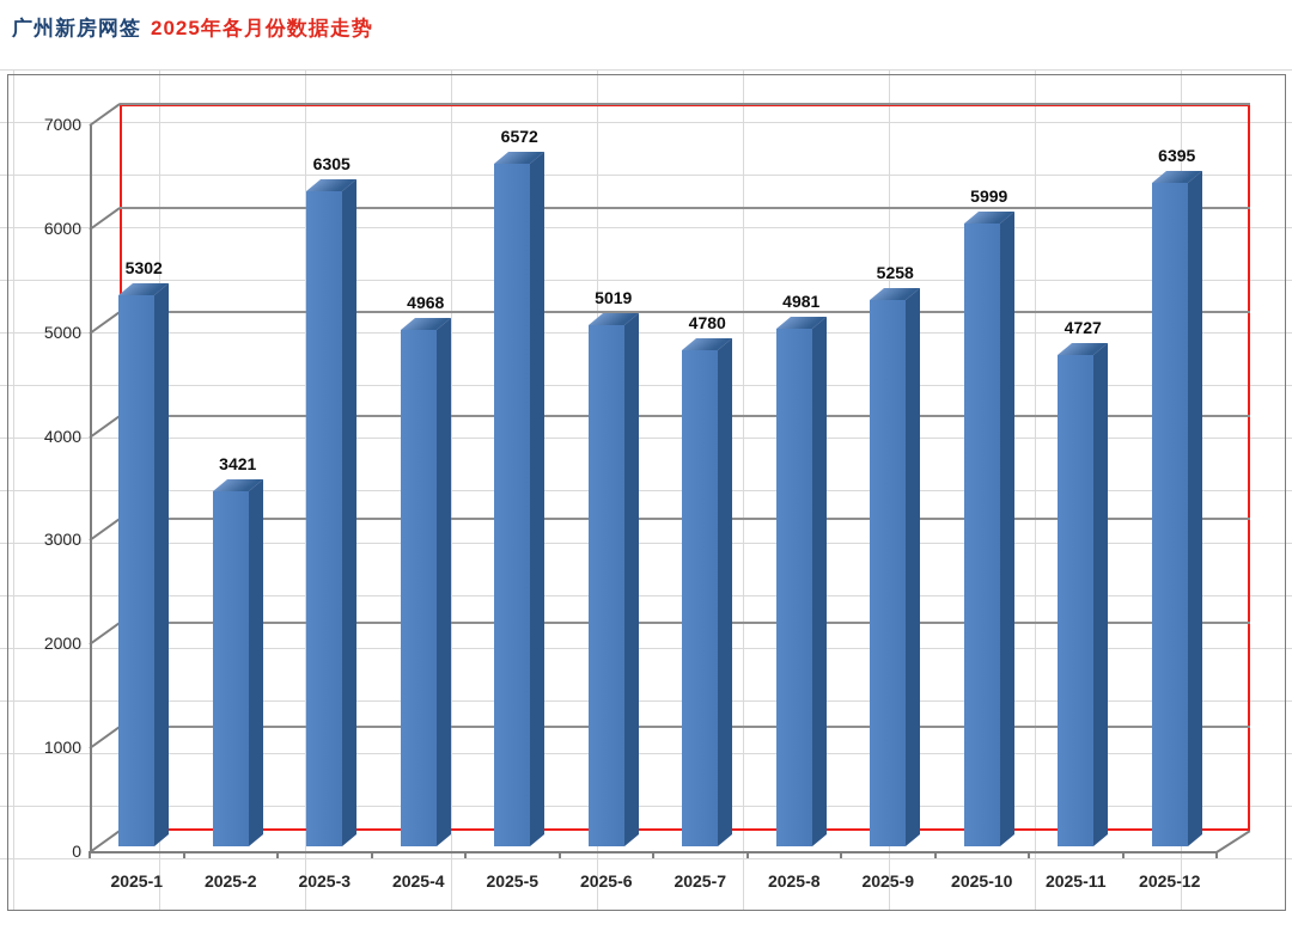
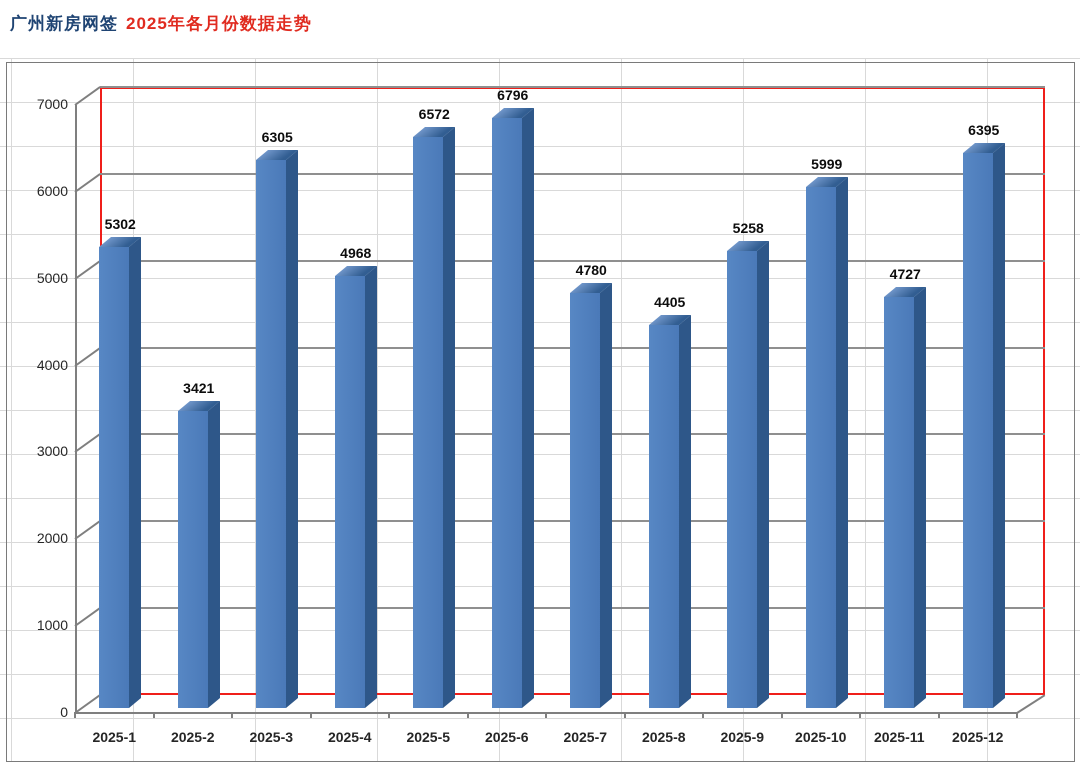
2025-6: 5019 -> 6796
2025-8: 4981 -> 4405
